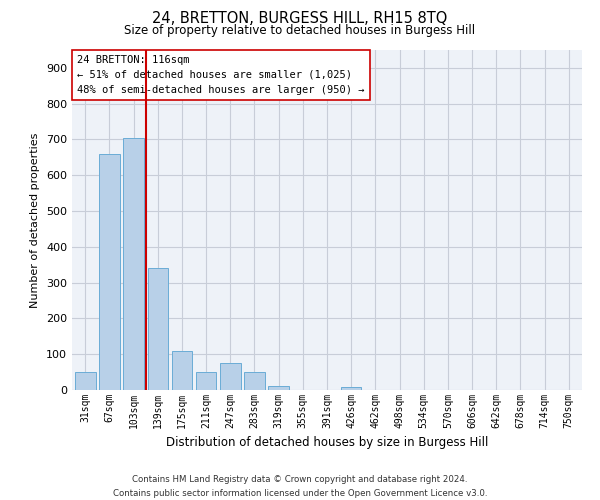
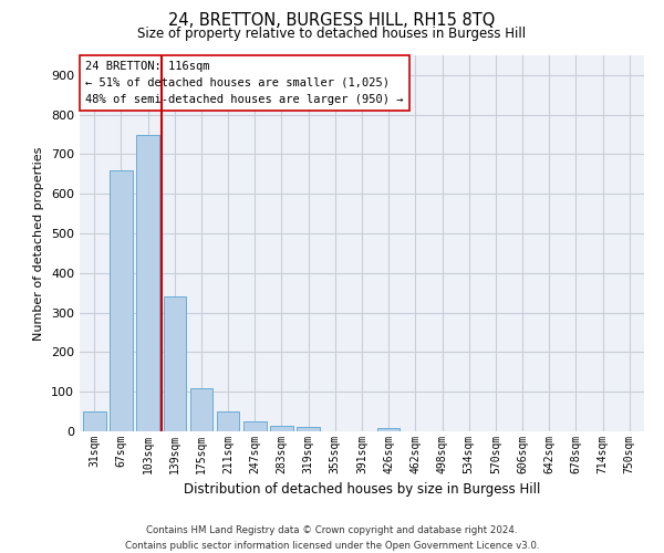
103sqm: 705 -> 750
247sqm: 75 -> 25
283sqm: 50 -> 15
